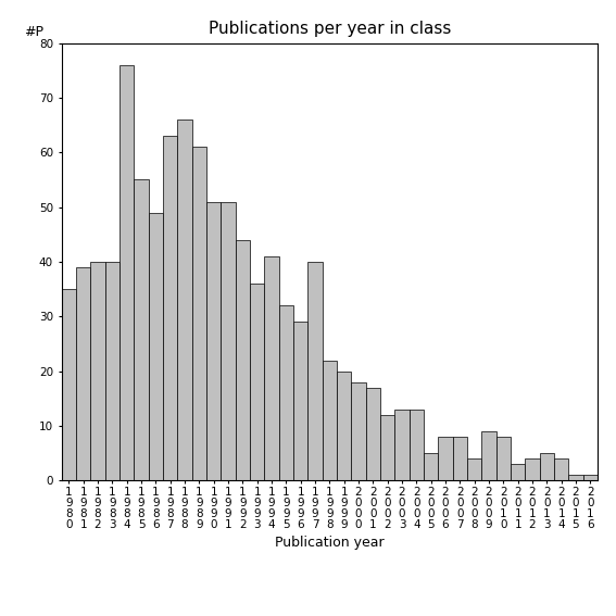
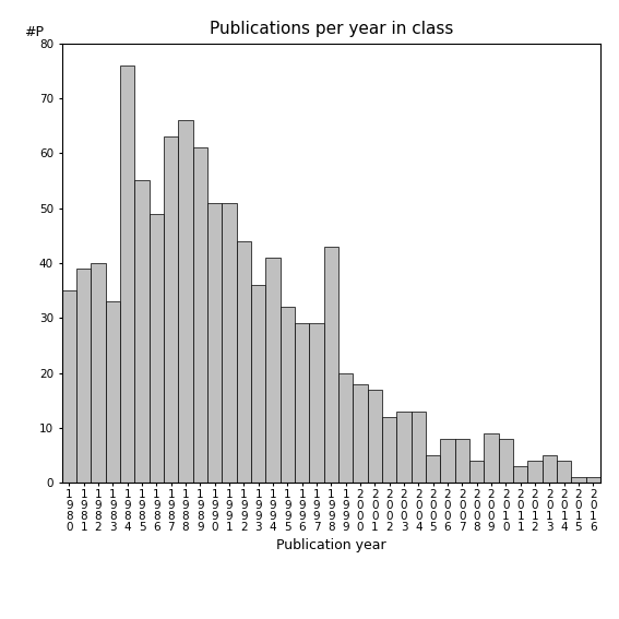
1 9 8 3: 40 -> 33
1 9 9 7: 40 -> 29
1 9 9 8: 22 -> 43
